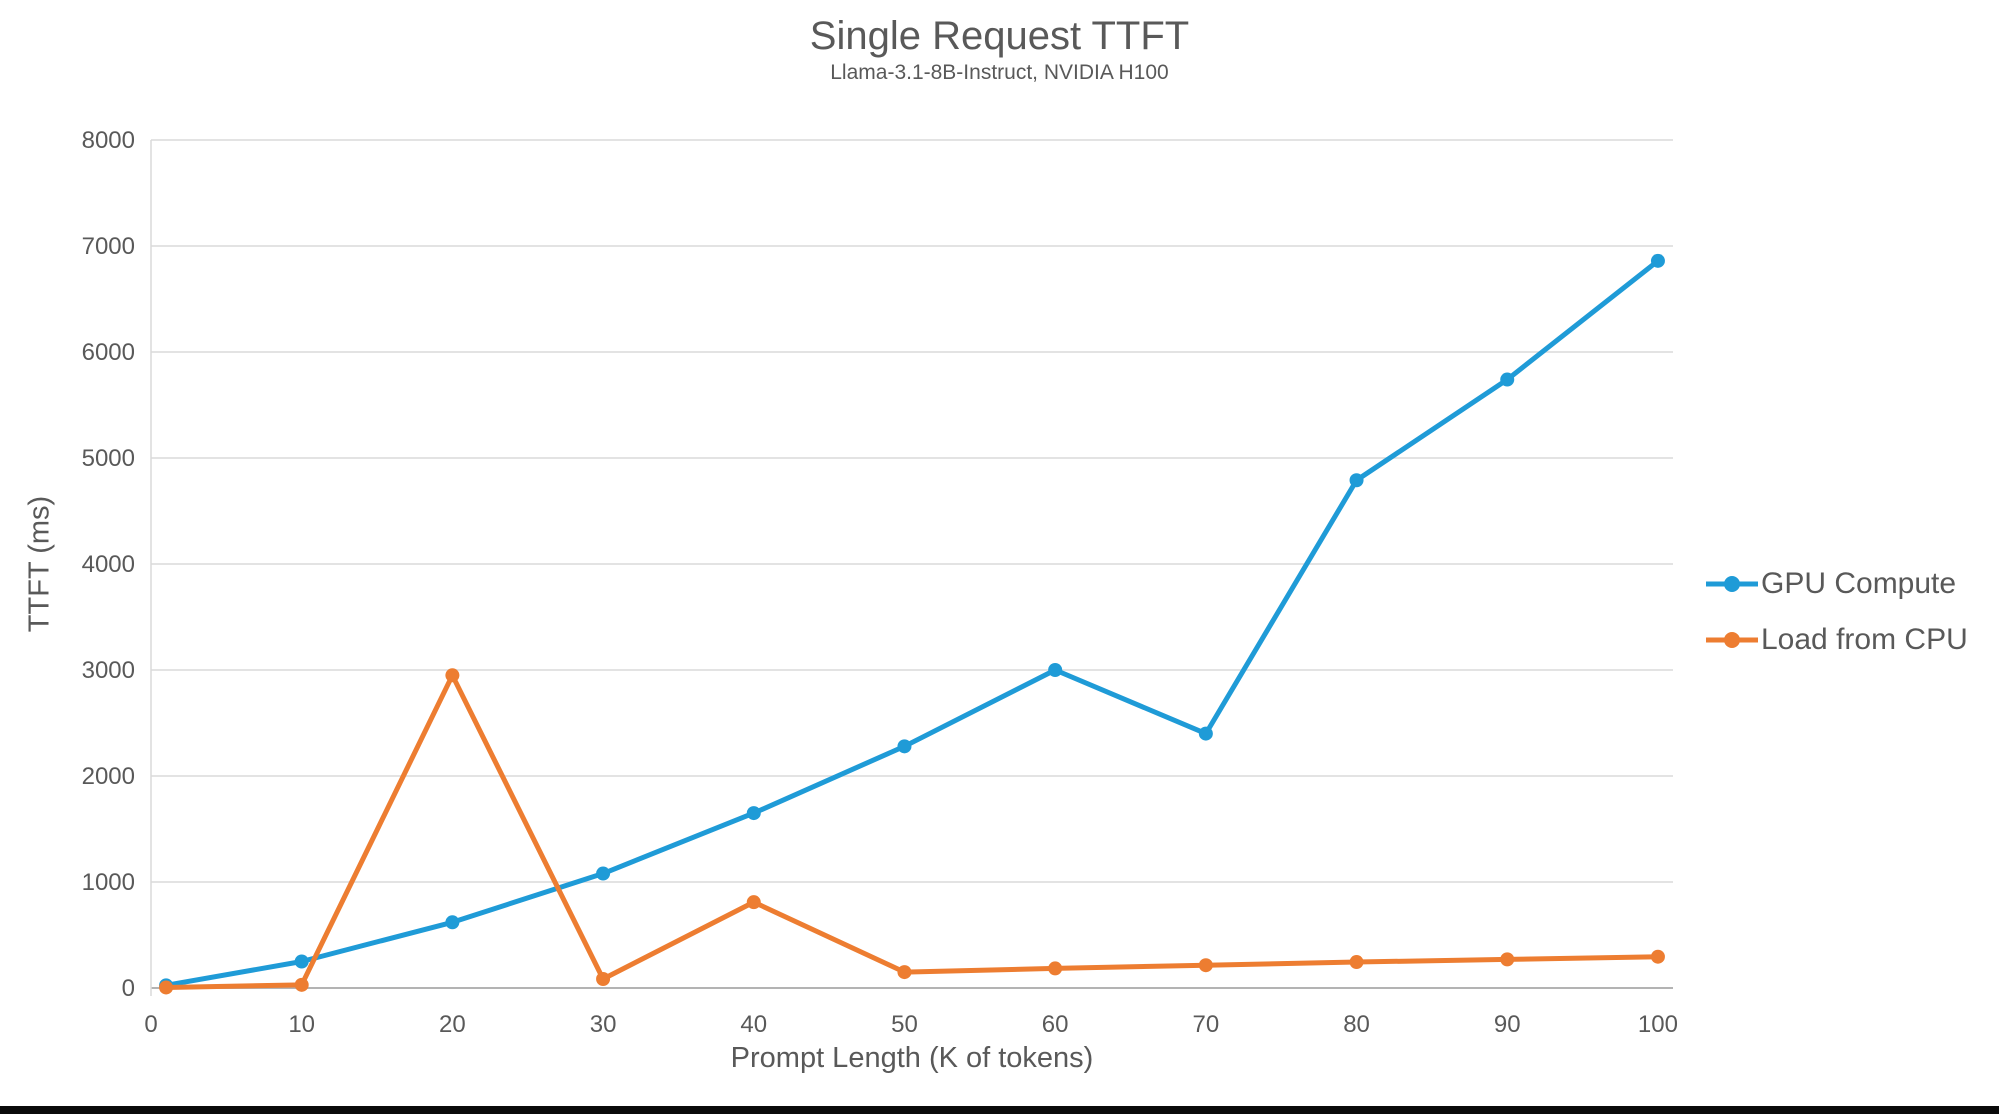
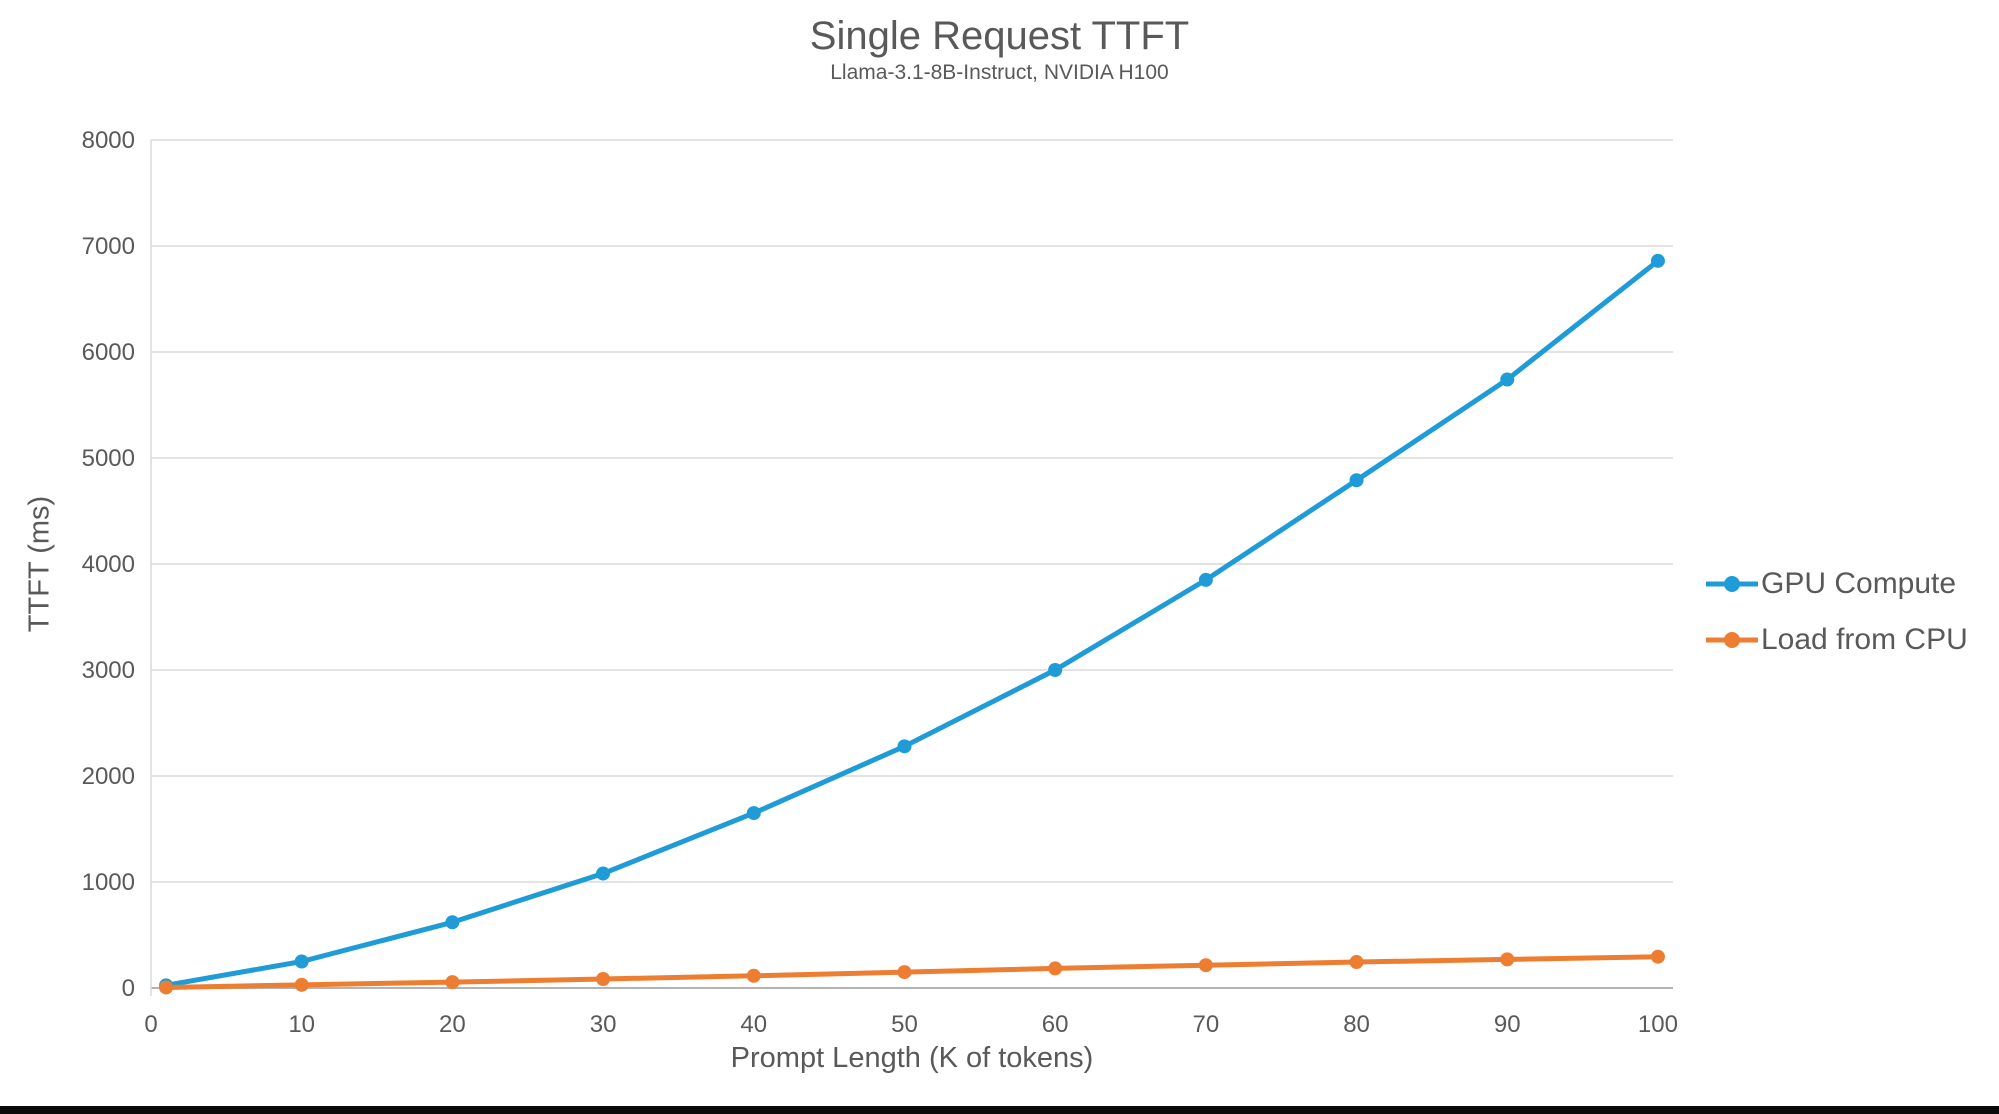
Load from CPU/20: 2950 -> 60
Load from CPU/40: 810 -> 120
GPU Compute/70: 2400 -> 3850
